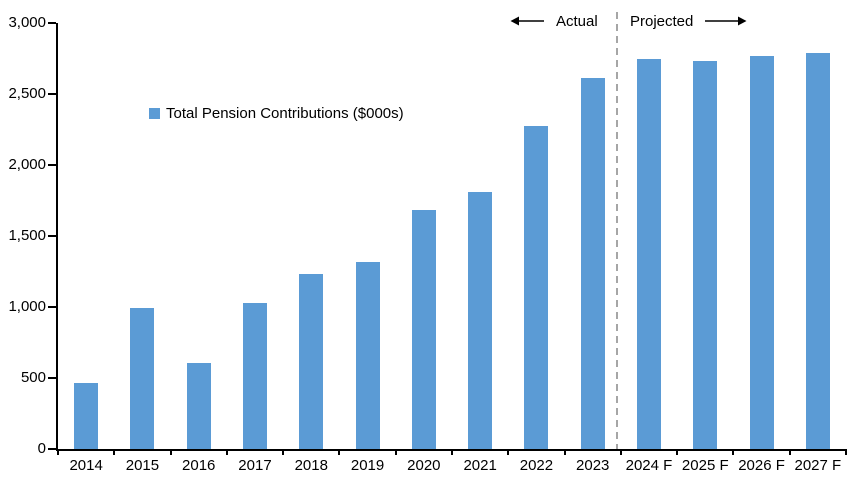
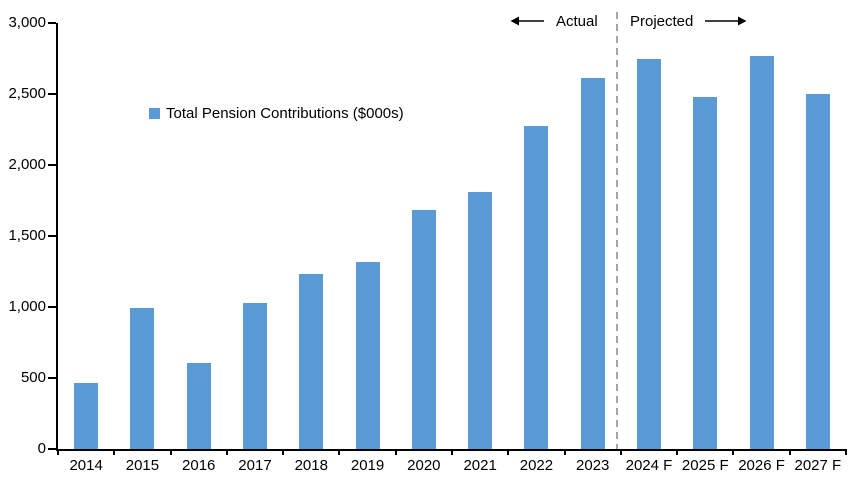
2025 F: 2740 -> 2480
2027 F: 2790 -> 2500
